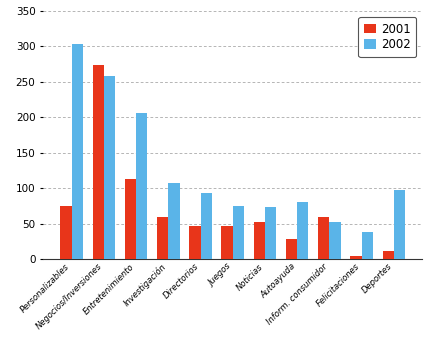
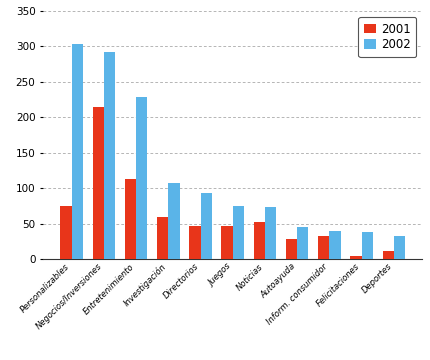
2001/Negocios/Inversiones: 274 -> 215
2002/Negocios/Inversiones: 258 -> 292
2002/Entretenimiento: 206 -> 229
2002/Autoayuda: 80 -> 46
2001/Inform. consumidor: 60 -> 33
2002/Inform. consumidor: 52 -> 40
2002/Deportes: 98 -> 32
